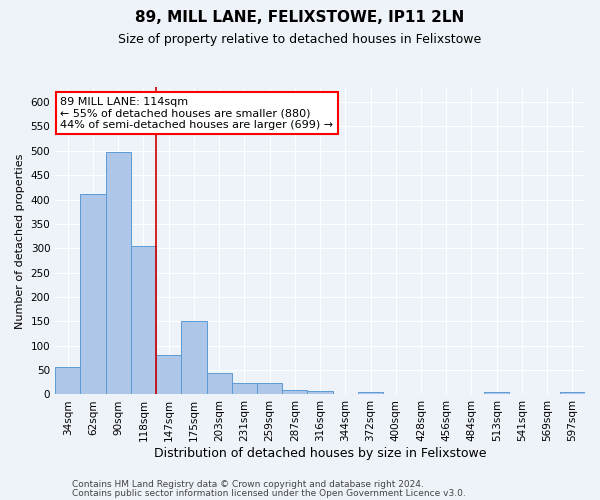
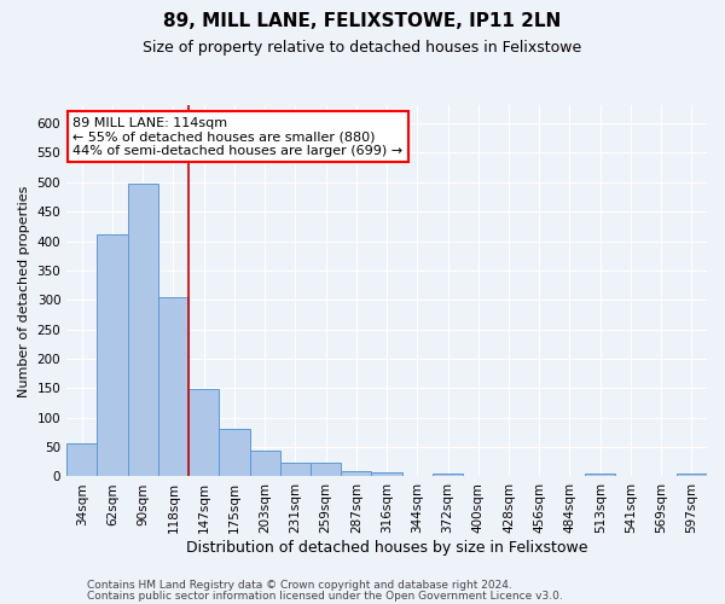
147sqm: 80 -> 148
175sqm: 150 -> 82
